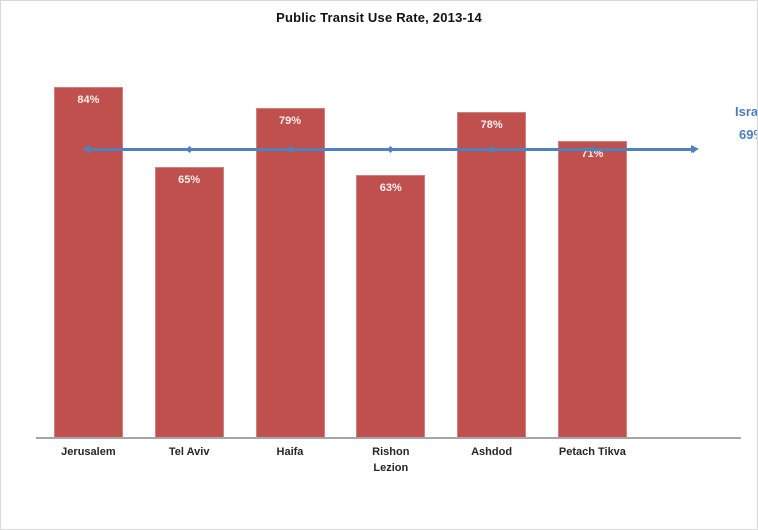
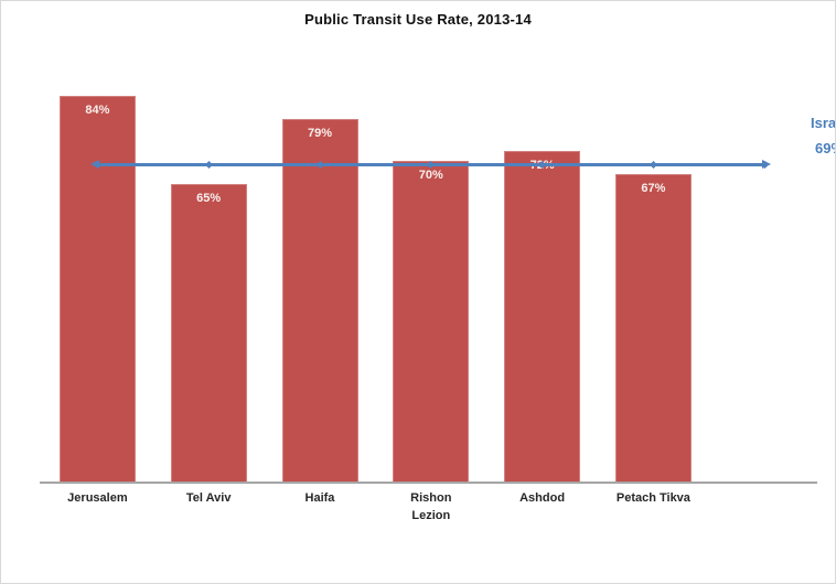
Rishon Lezion: 63% -> 70%
Ashdod: 78% -> 72%
Petach Tikva: 71% -> 67%
